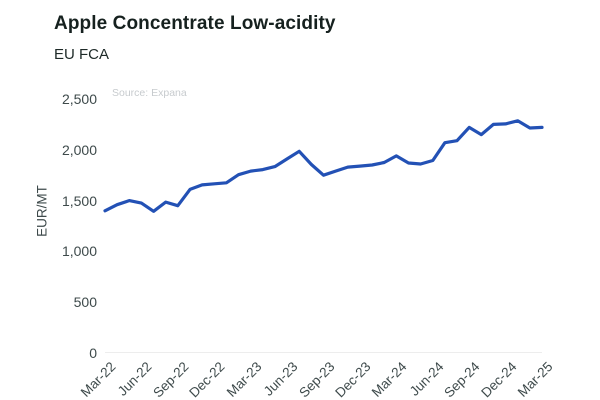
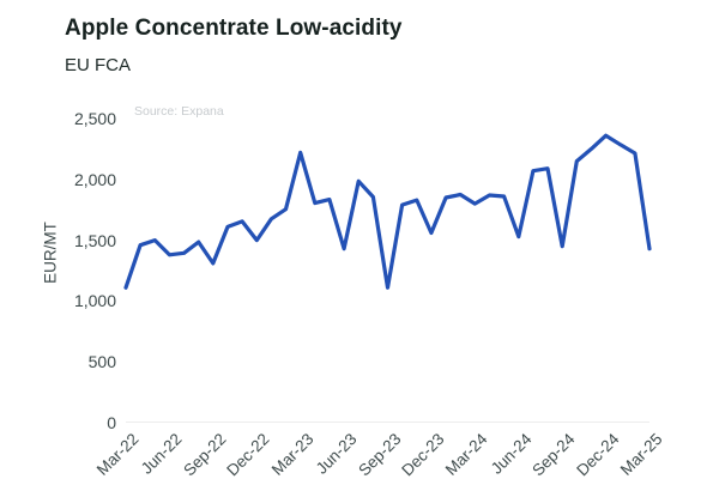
Mar-22: 1400 -> 1110
Jun-22: 1480 -> 1380
Sep-22: 1450 -> 1310
Dec-22: 1660 -> 1500
Mar-23: 1790 -> 2220
Jun-23: 1910 -> 1430
Sep-23: 1750 -> 1110
Dec-23: 1840 -> 1560
Mar-24: 1940 -> 1800
Jun-24: 1900 -> 1530
Sep-24: 2220 -> 1450
Dec-24: 2260 -> 2360
Mar-25: 2220 -> 1430
